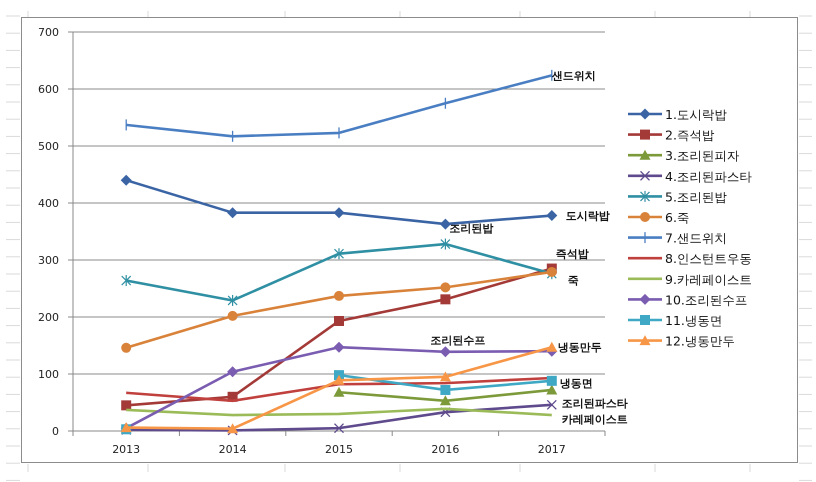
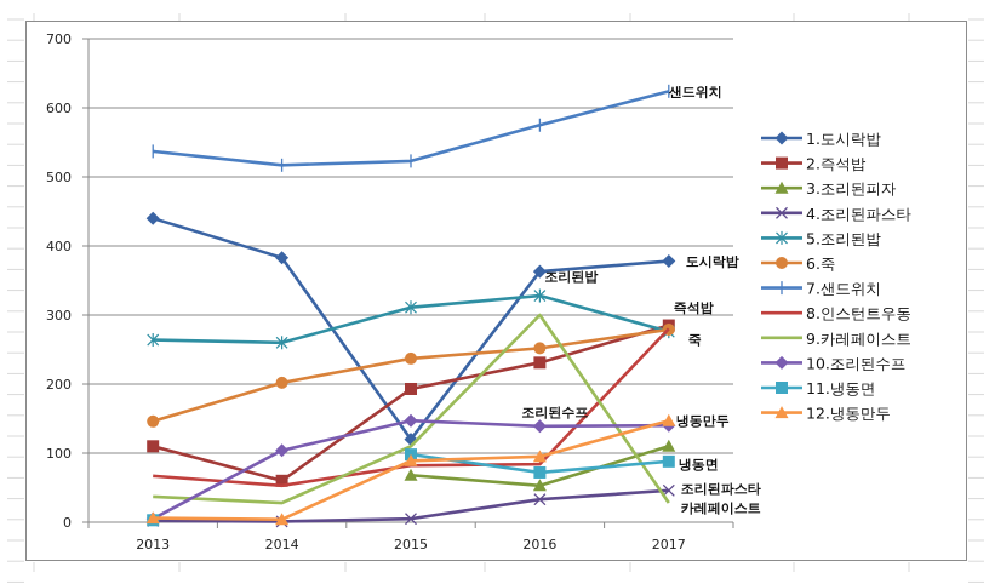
2.즉석밥/2013: 40 -> 110
5.조리된밥/2014: 230 -> 260
1.도시락밥/2015: 380 -> 120
9.카레페이스트/2015: 30 -> 110
9.카레페이스트/2016: 40 -> 300
3.조리된피자/2017: 70 -> 110
8.인스턴트우동/2017: 90 -> 280
